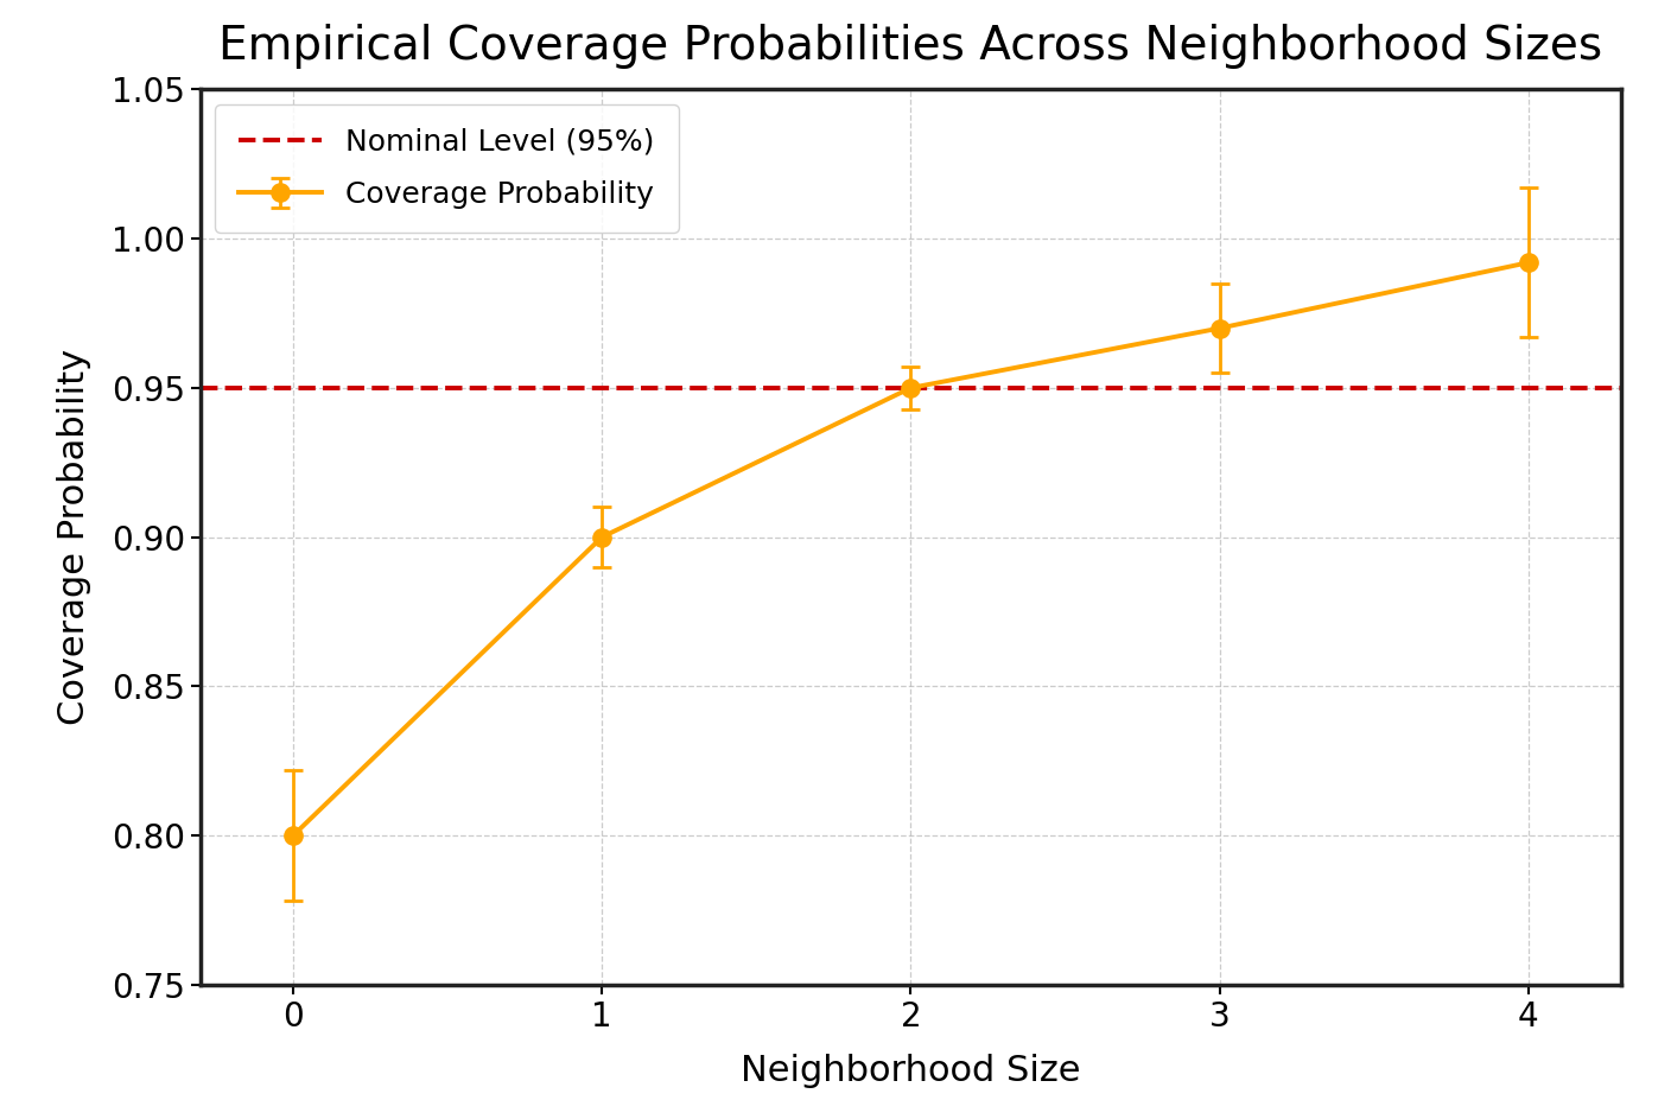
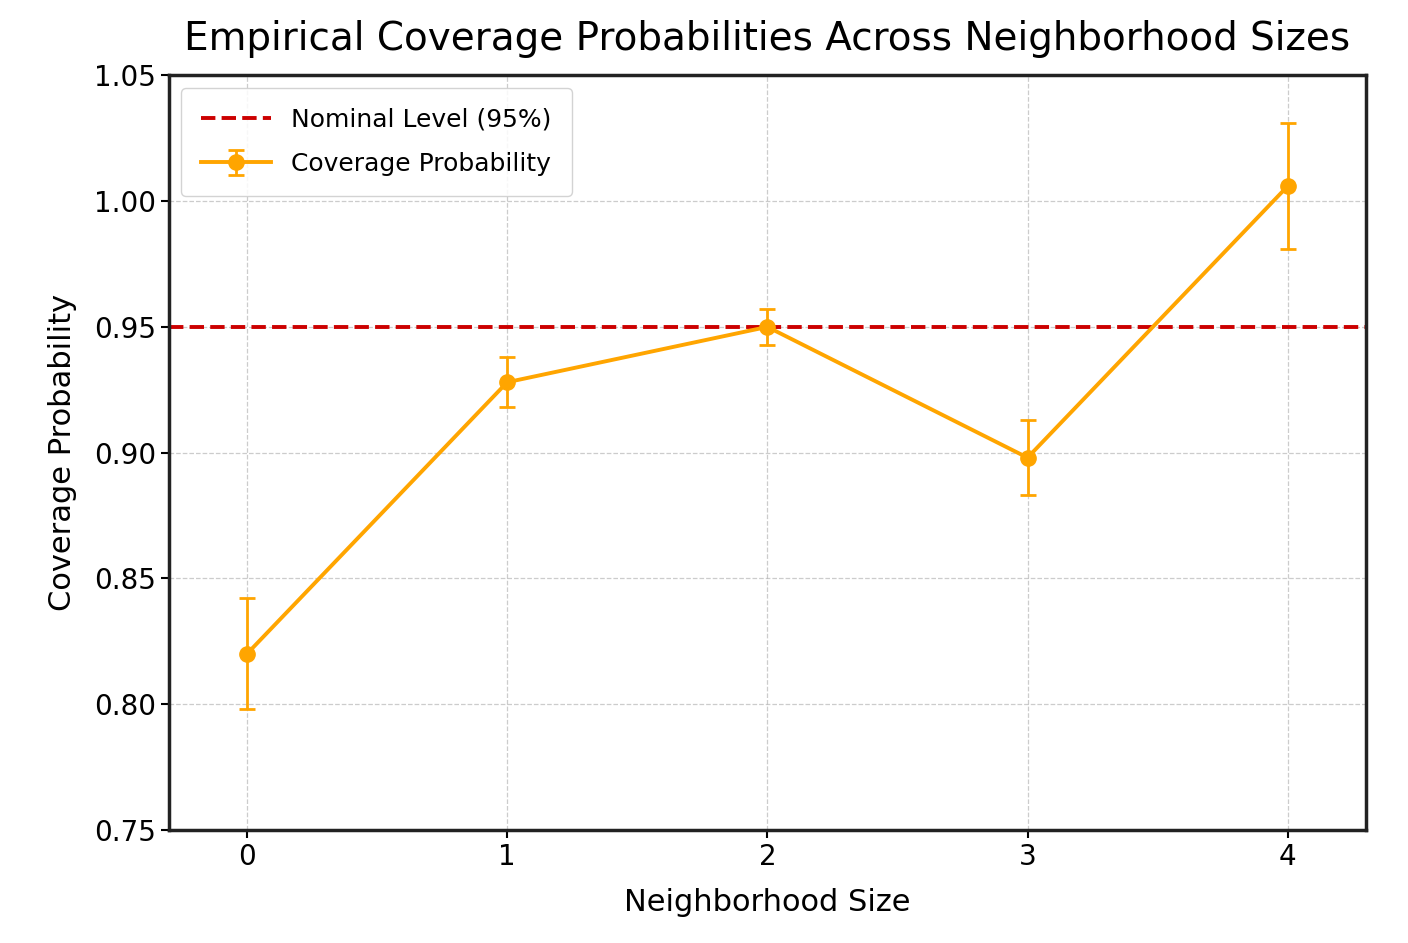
0: 0.800 -> 0.820
1: 0.900 -> 0.928
3: 0.970 -> 0.898
4: 0.992 -> 1.006
